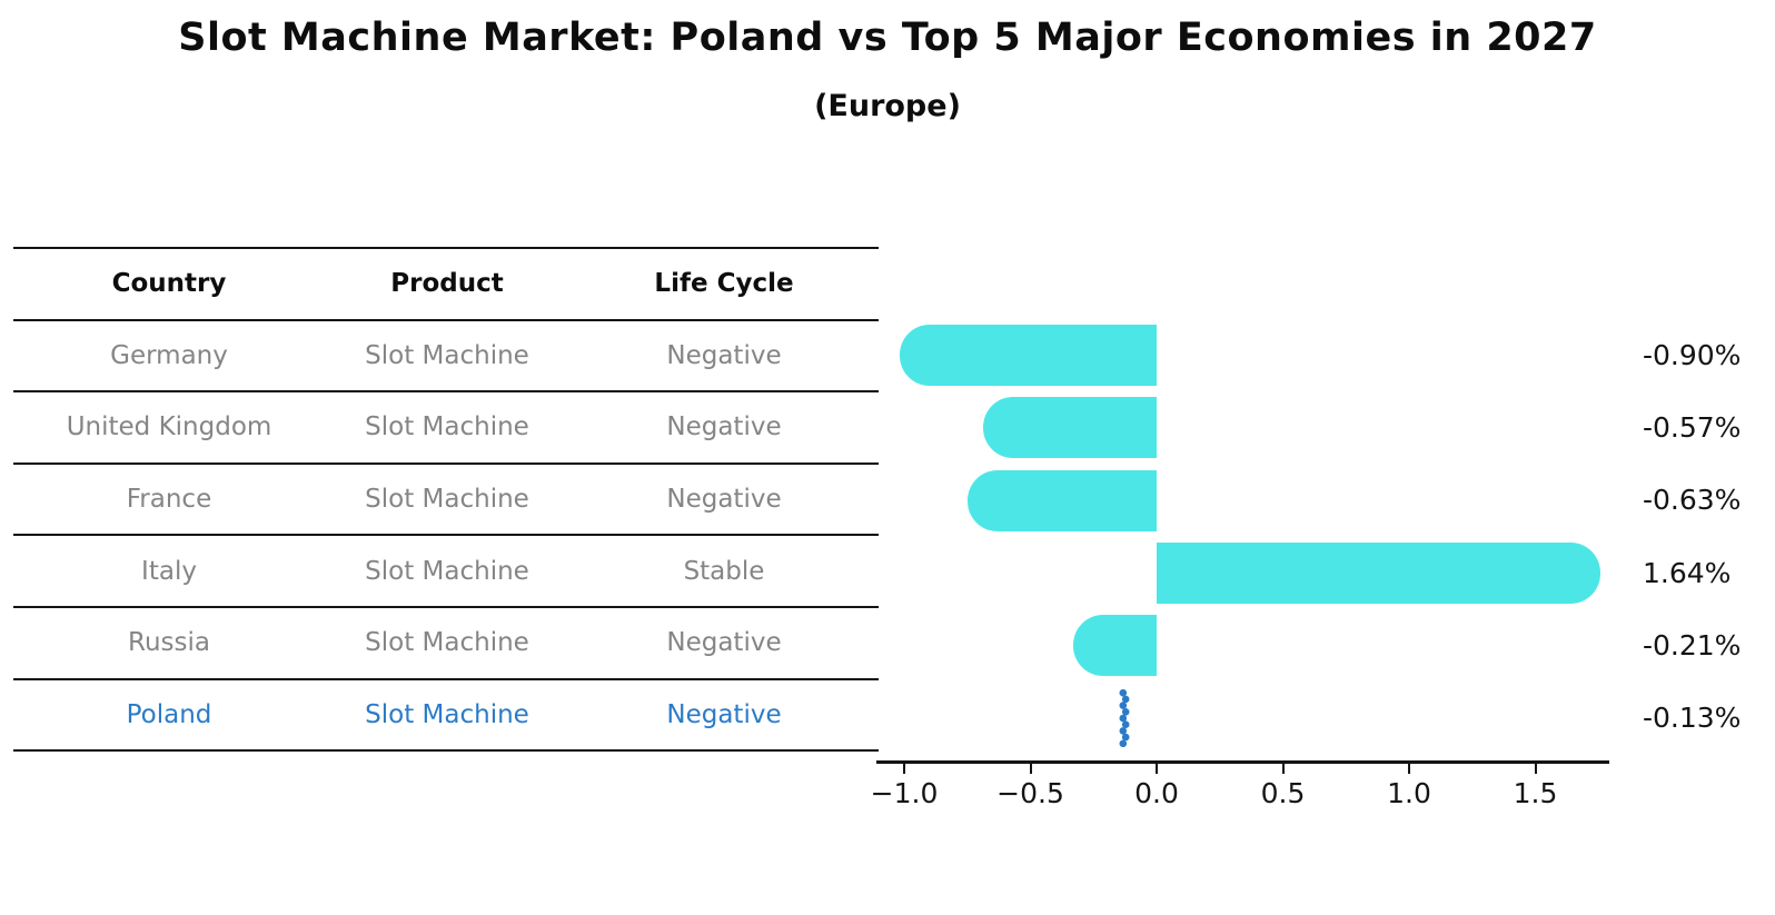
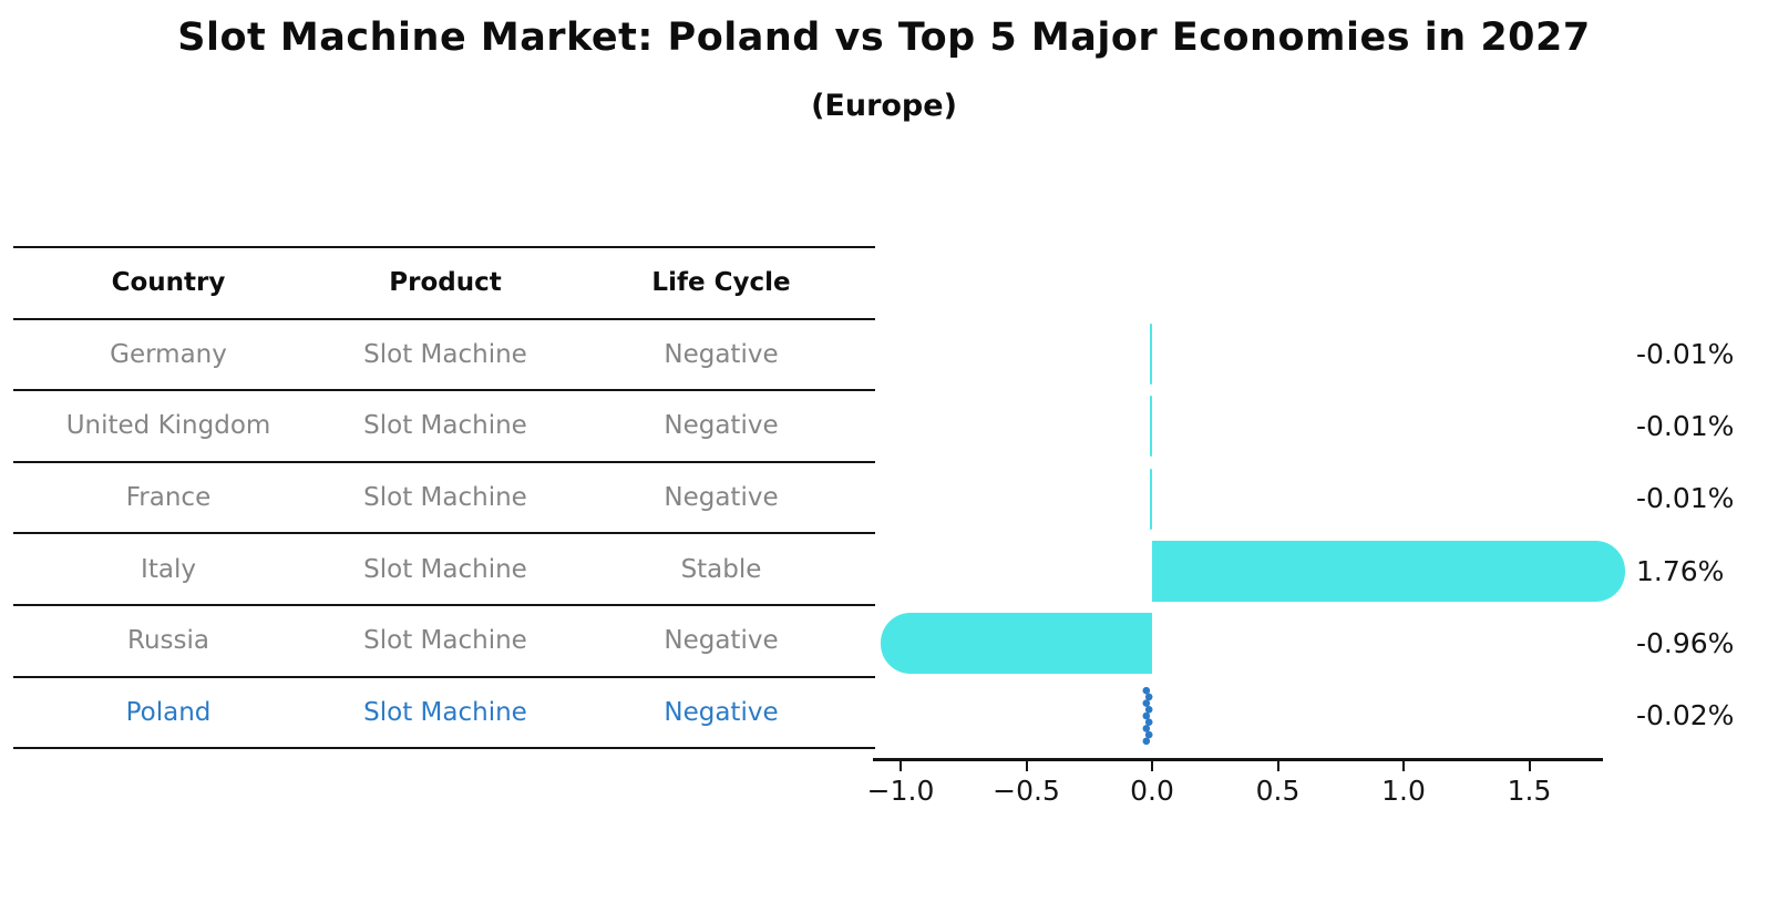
Germany: -0.90% -> -0.01%
United Kingdom: -0.57% -> -0.01%
France: -0.63% -> -0.01%
Italy: 1.64% -> 1.76%
Russia: -0.21% -> -0.96%
Poland: -0.13% -> -0.02%
